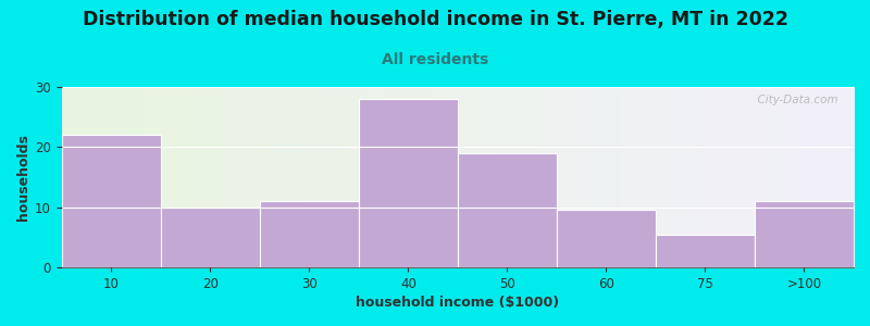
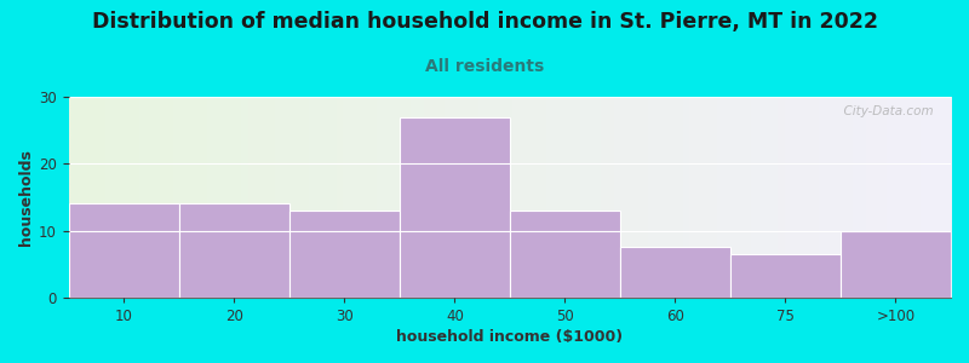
10: 22.0 -> 14.0
20: 10.0 -> 14.0
30: 11.0 -> 13.0
40: 28.0 -> 27.0
50: 19.0 -> 13.0
60: 9.6 -> 7.5
75: 5.4 -> 6.5
>100: 11.0 -> 10.0
